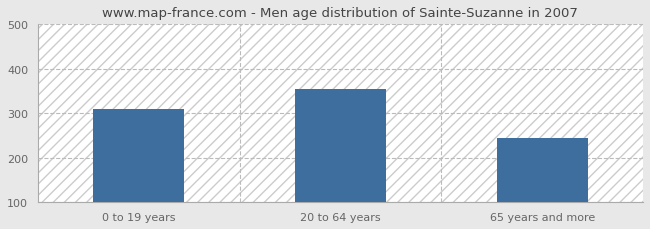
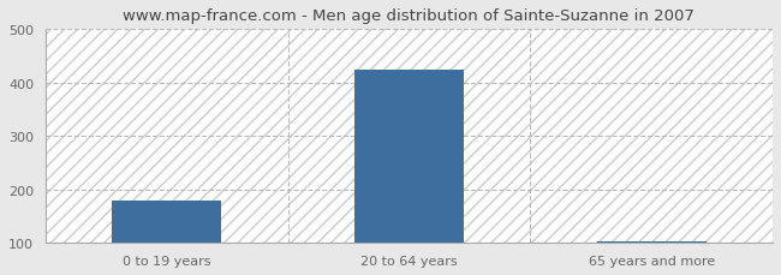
0 to 19 years: 310 -> 180
20 to 64 years: 355 -> 425
65 years and more: 245 -> 103
